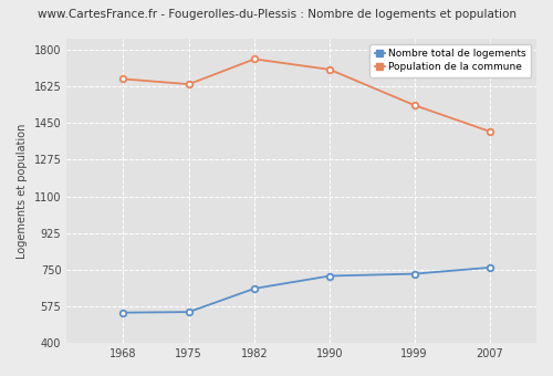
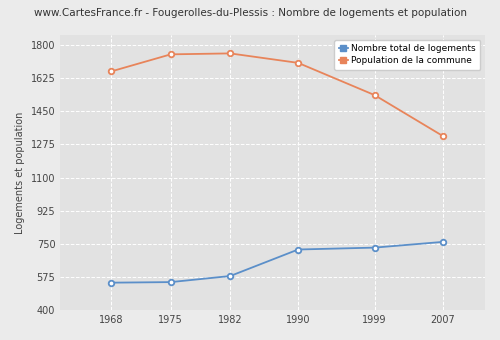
Population de la commune/1975: 1640 -> 1750
Nombre total de logements/1982: 660 -> 580
Population de la commune/2007: 1410 -> 1320
